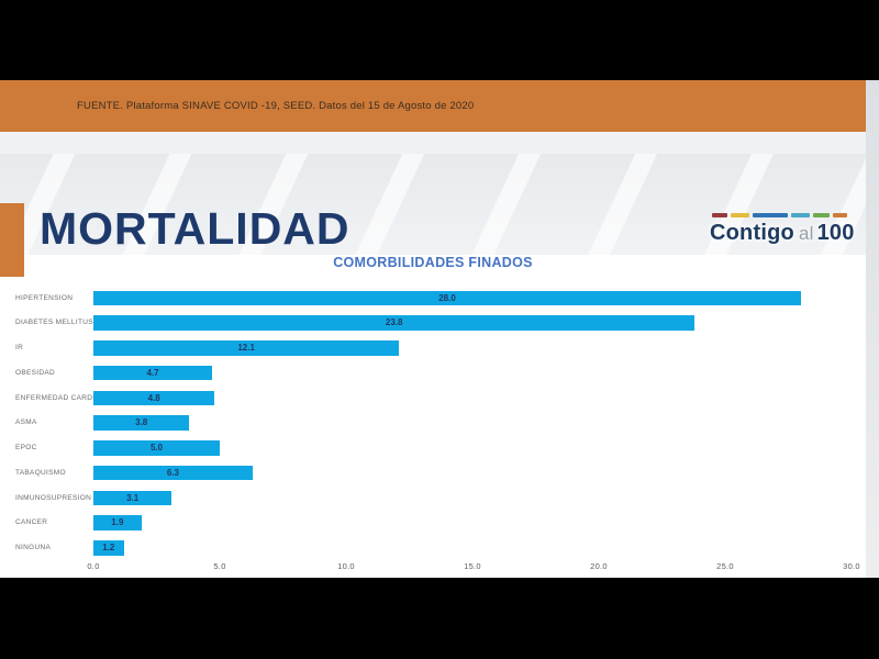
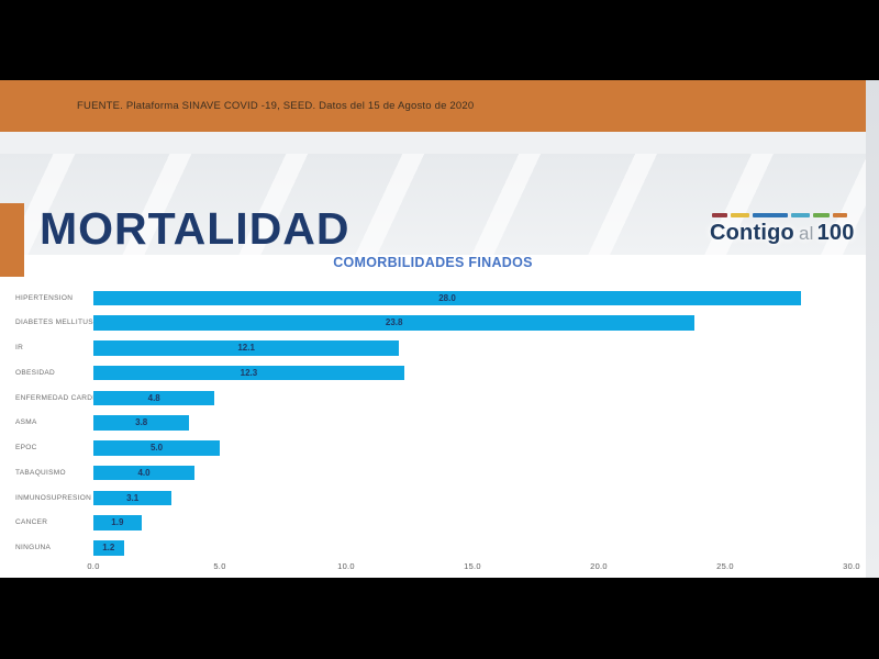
OBESIDAD: 4.7 -> 12.3
TABAQUISMO: 6.3 -> 4.0
